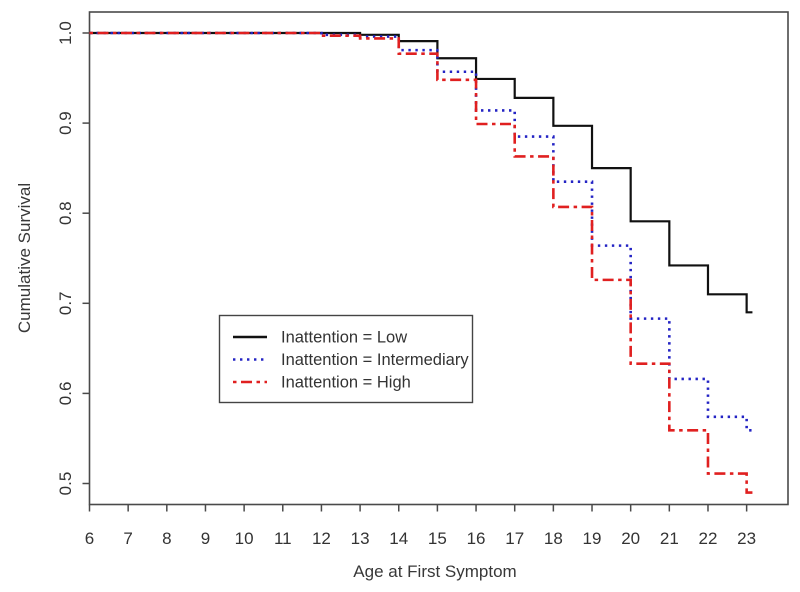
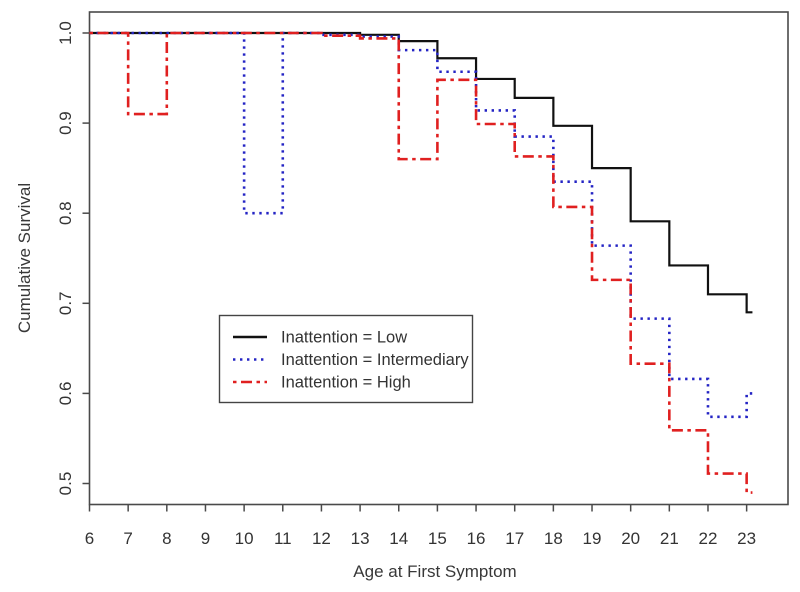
Inattention = High/7: 1.00 -> 0.91
Inattention = Intermediary/10: 1.00 -> 0.80
Inattention = High/14: 0.98 -> 0.86
Inattention = Intermediary/23: 0.56 -> 0.60
